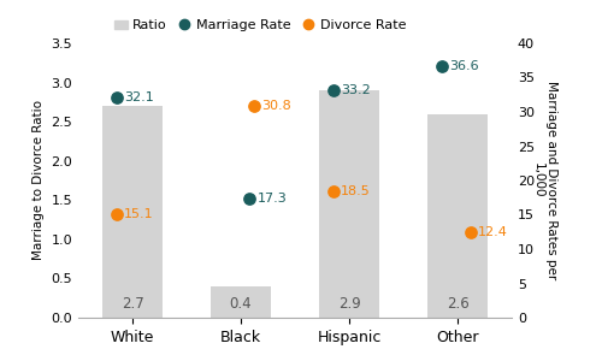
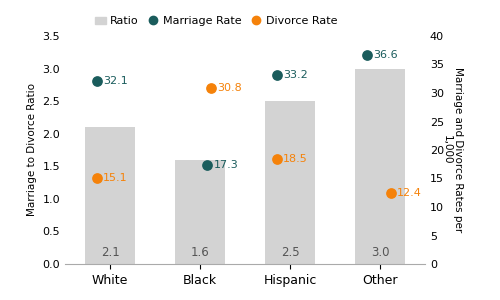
Ratio/White: 2.7 -> 2.1
Ratio/Black: 0.4 -> 1.6
Ratio/Hispanic: 2.9 -> 2.5
Ratio/Other: 2.6 -> 3.0
